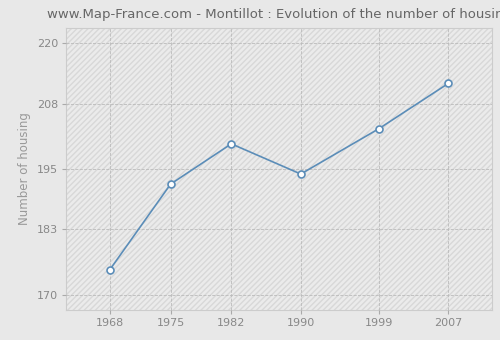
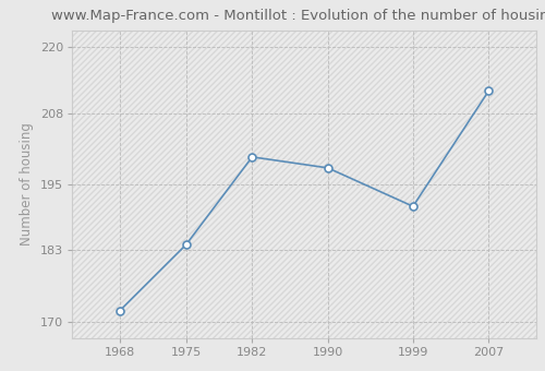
1968: 175 -> 172
1975: 192 -> 184
1990: 194 -> 198
1999: 203 -> 191
